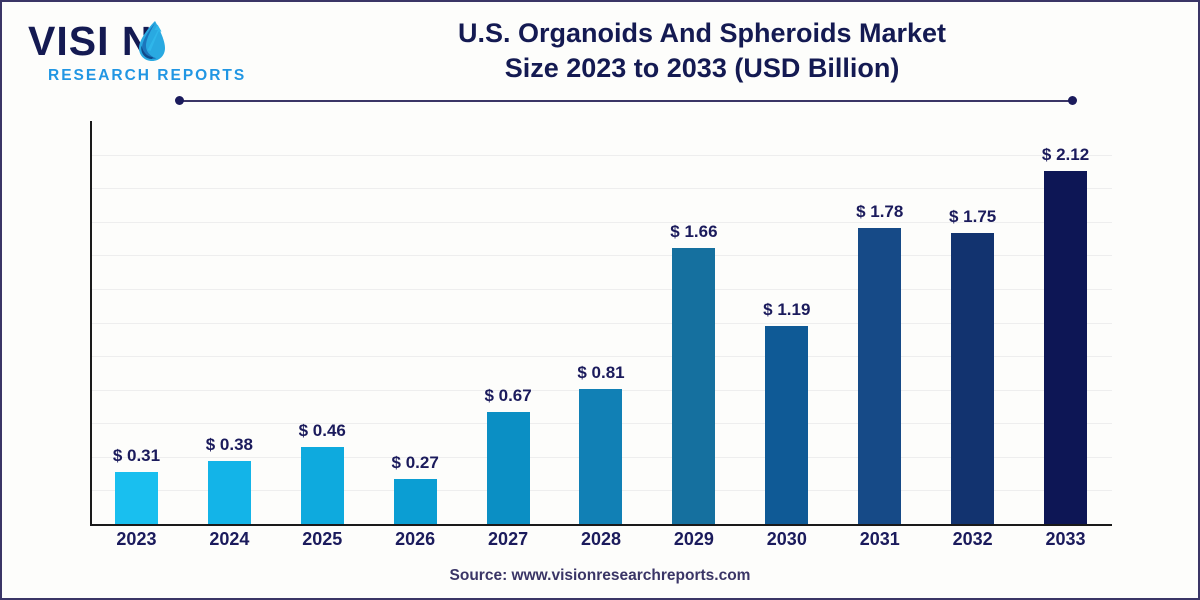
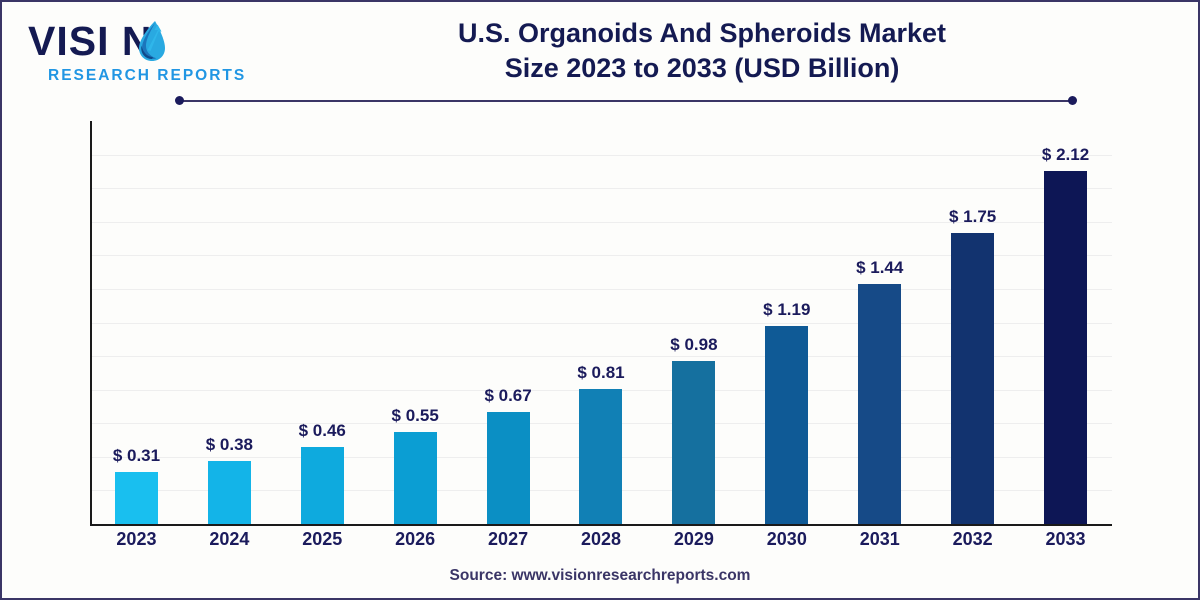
2026: 0.27 -> 0.55
2029: 1.66 -> 0.98
2031: 1.78 -> 1.44
